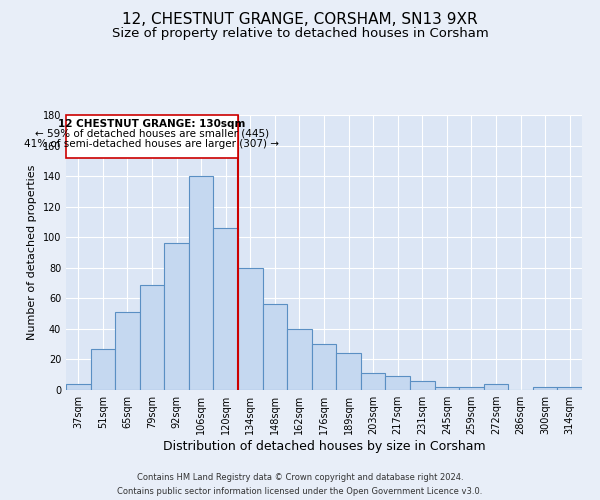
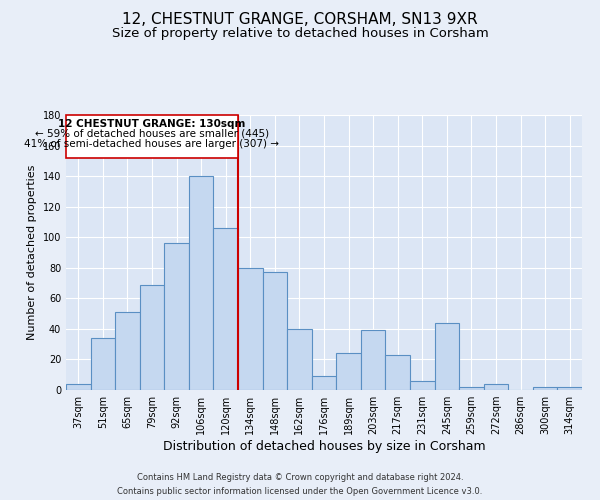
51sqm: 27 -> 34
148sqm: 56 -> 77
176sqm: 30 -> 9
203sqm: 11 -> 39
217sqm: 9 -> 23
245sqm: 2 -> 44
